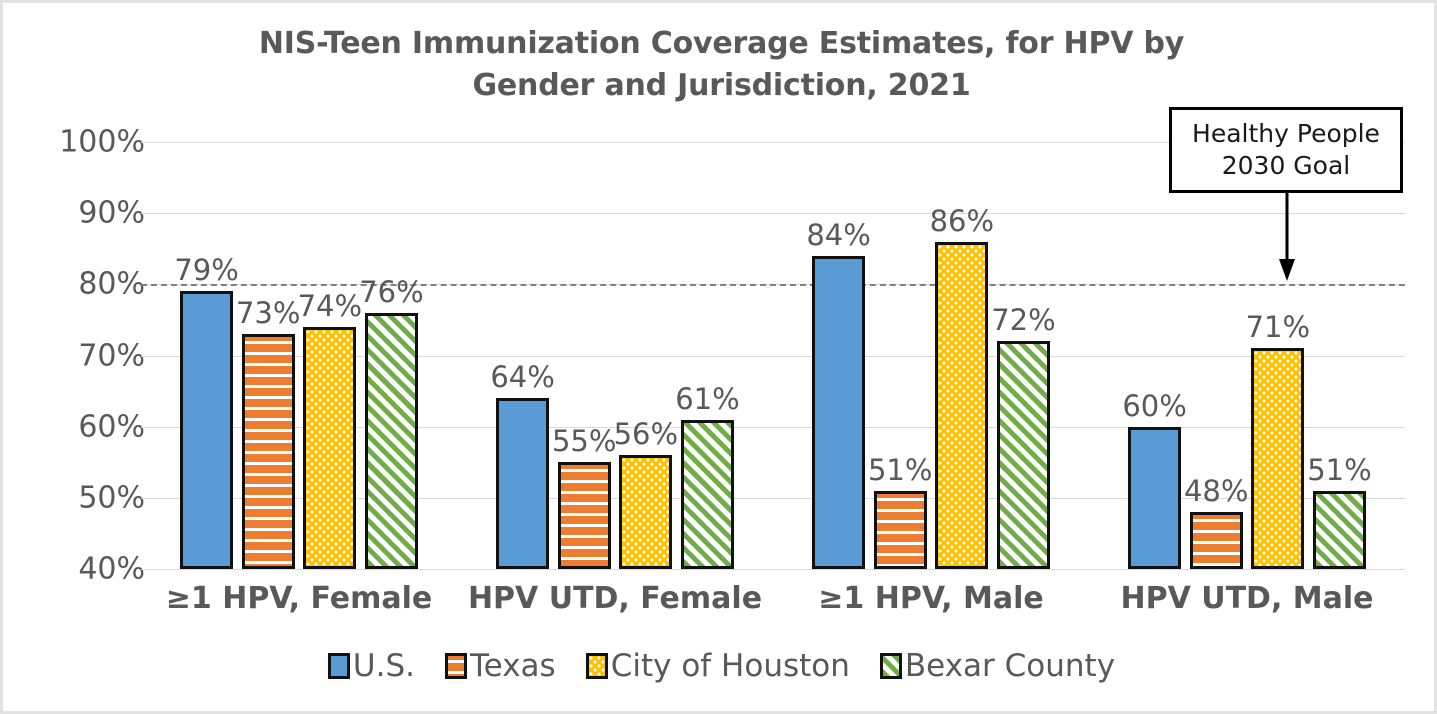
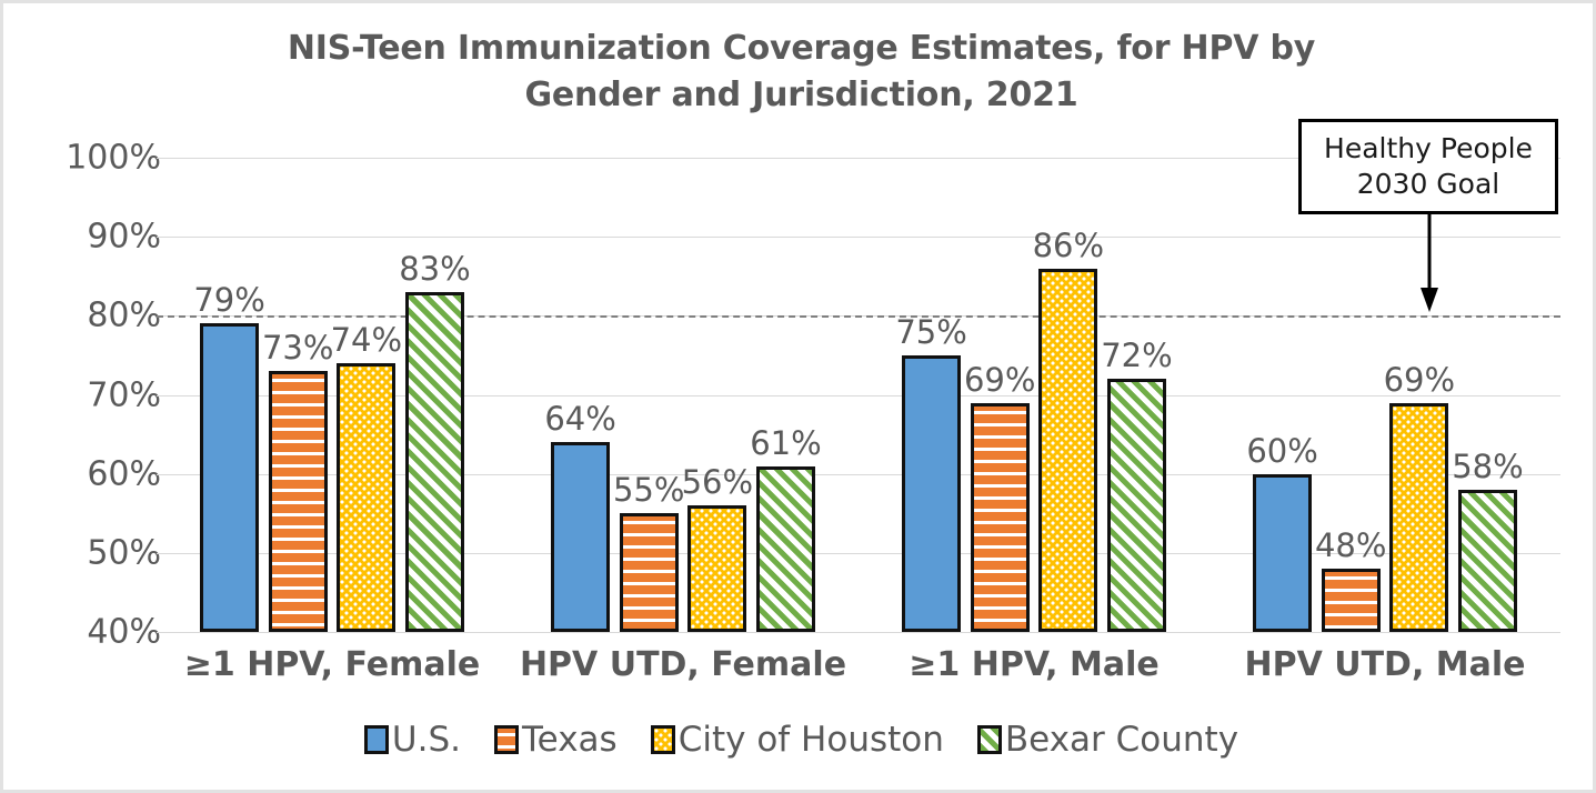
Bexar County/≥1 HPV, Female: 76% -> 83%
U.S./≥1 HPV, Male: 84% -> 75%
Texas/≥1 HPV, Male: 51% -> 69%
City of Houston/HPV UTD, Male: 71% -> 69%
Bexar County/HPV UTD, Male: 51% -> 58%
